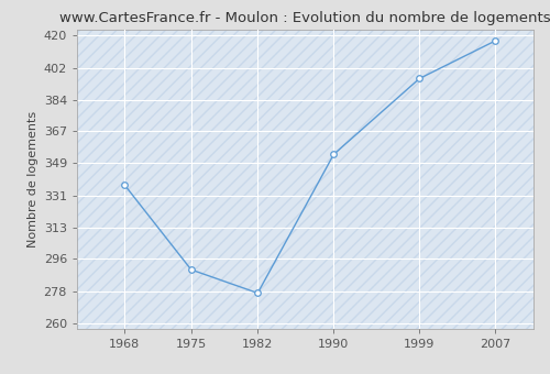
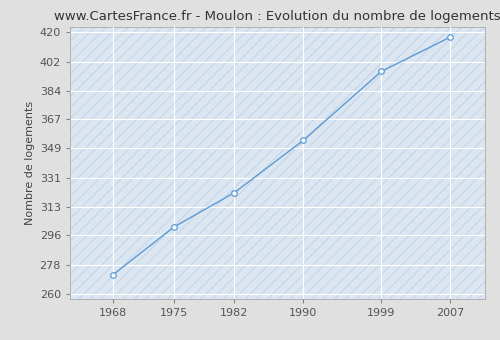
1968: 337 -> 272
1975: 290 -> 301
1982: 277 -> 322
